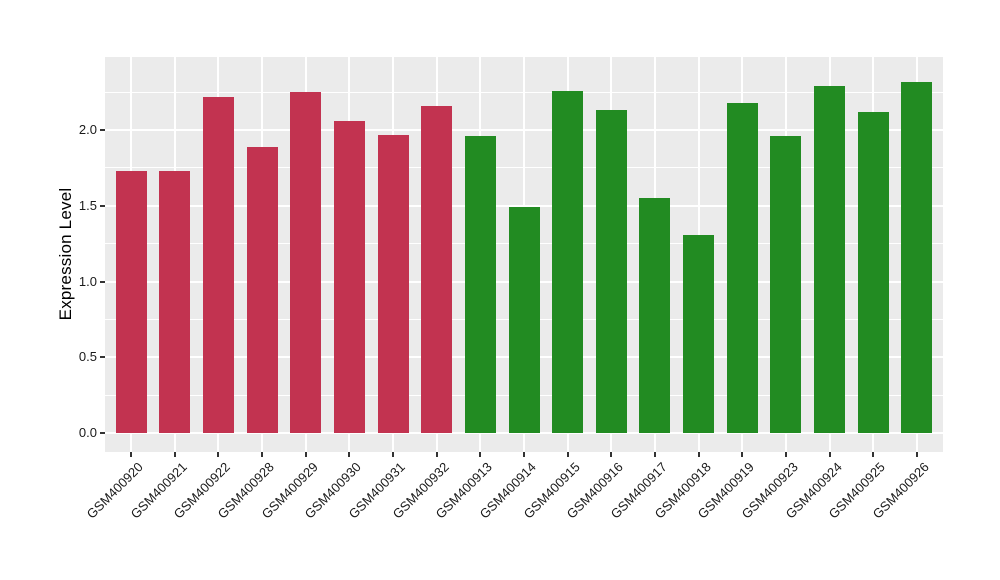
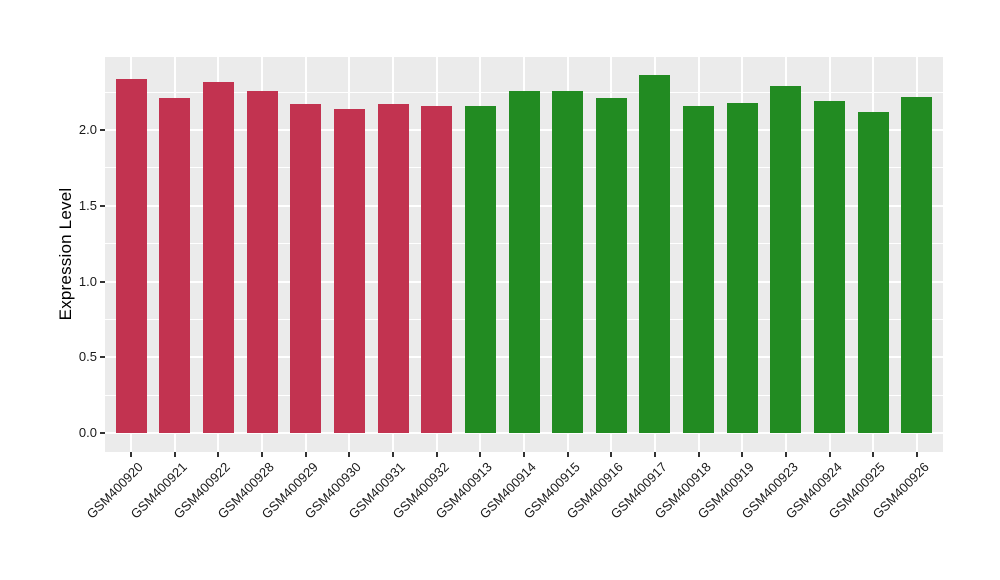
GSM400920: 1.73 -> 2.34
GSM400921: 1.73 -> 2.21
GSM400922: 2.22 -> 2.32
GSM400928: 1.89 -> 2.26
GSM400929: 2.25 -> 2.17
GSM400930: 2.06 -> 2.14
GSM400931: 1.97 -> 2.17
GSM400913: 1.96 -> 2.16
GSM400914: 1.49 -> 2.26
GSM400916: 2.13 -> 2.21
GSM400917: 1.55 -> 2.36
GSM400918: 1.31 -> 2.16
GSM400923: 1.96 -> 2.29
GSM400924: 2.29 -> 2.19
GSM400926: 2.32 -> 2.22
